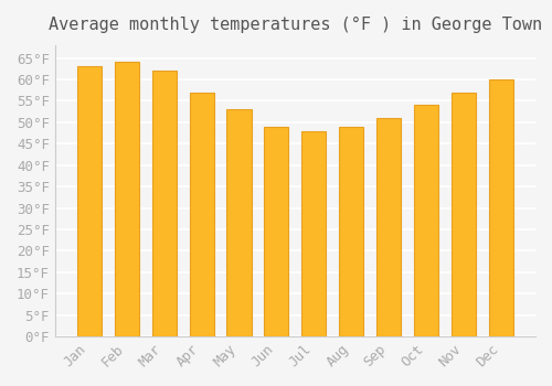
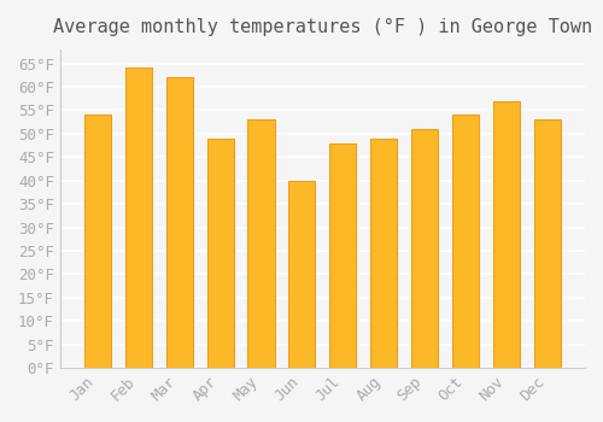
Jan: 63°F -> 54°F
Apr: 57°F -> 49°F
Jun: 49°F -> 40°F
Dec: 60°F -> 53°F
